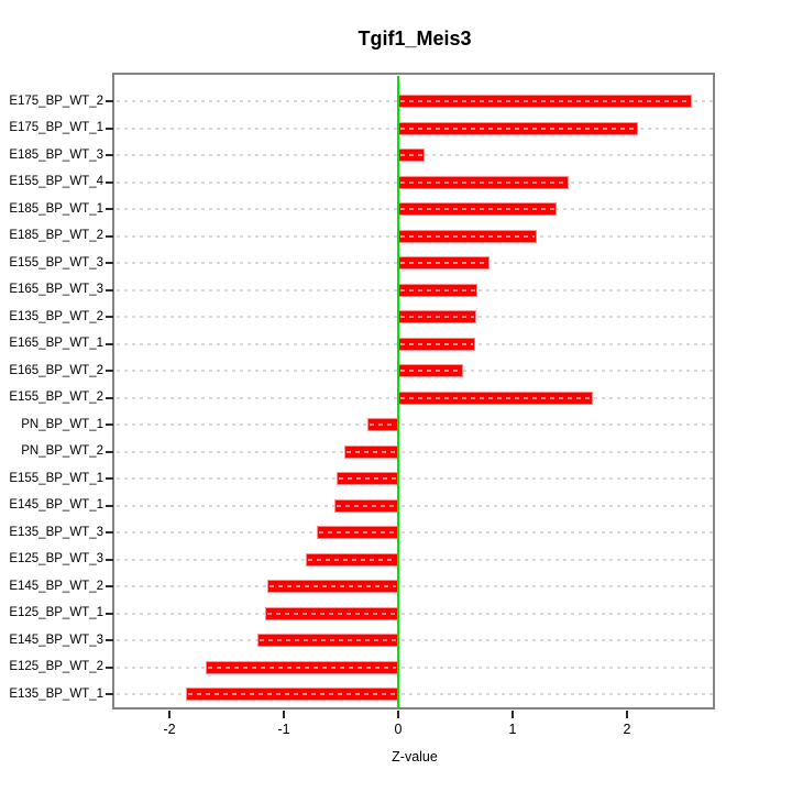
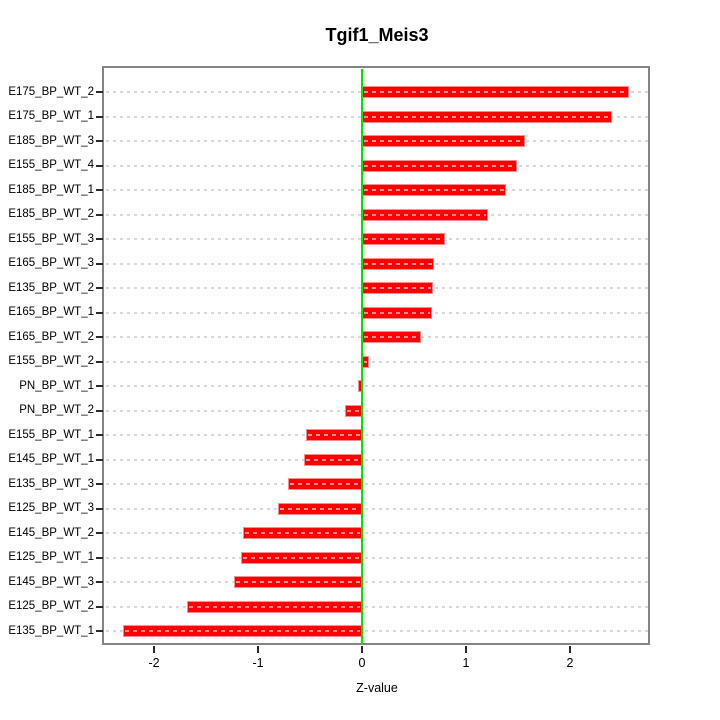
E175_BP_WT_1: 2.10 -> 2.40
E185_BP_WT_3: 0.23 -> 1.57
E155_BP_WT_2: 1.70 -> 0.07
PN_BP_WT_1: -0.27 -> -0.04
PN_BP_WT_2: -0.47 -> -0.16
E135_BP_WT_1: -1.86 -> -2.30
